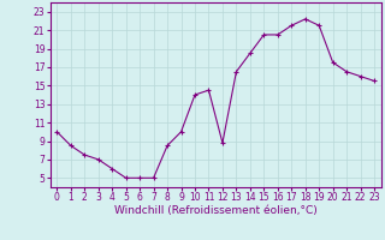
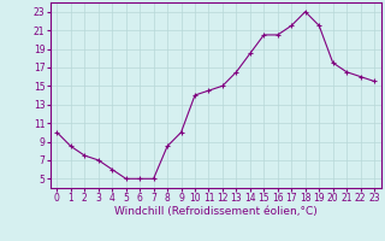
12: 8.8 -> 15.0
18: 22.2 -> 23.0
